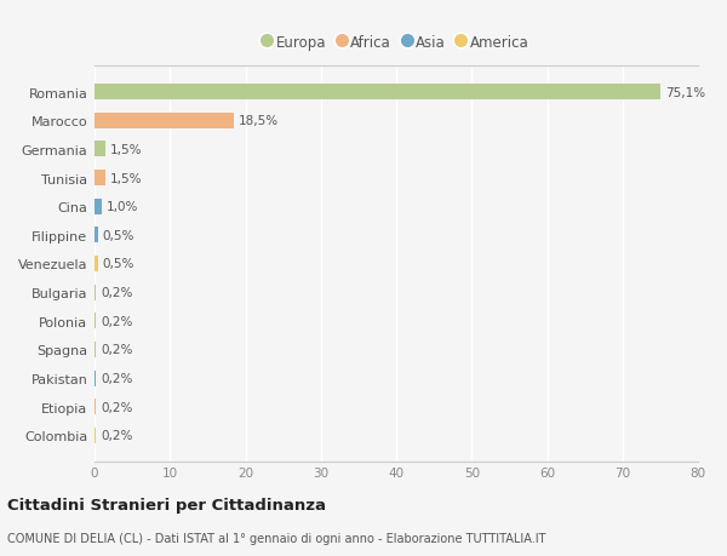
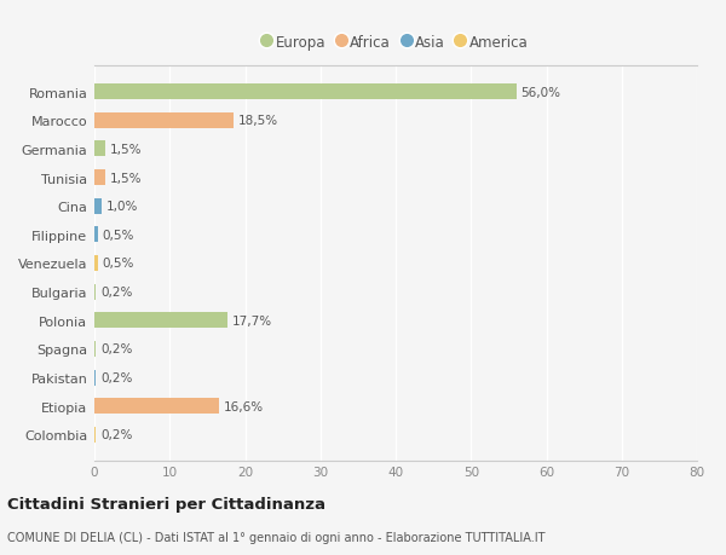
Romania: 75,1% -> 56,0%
Polonia: 0,2% -> 17,7%
Etiopia: 0,2% -> 16,6%
